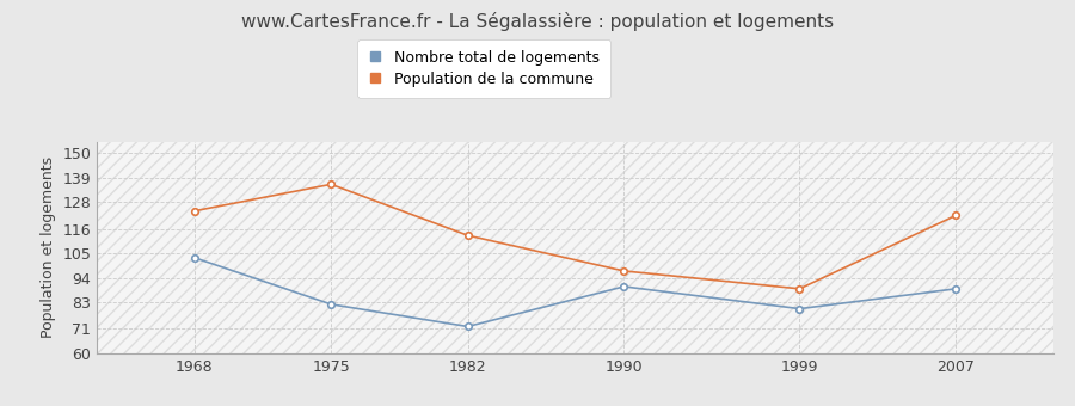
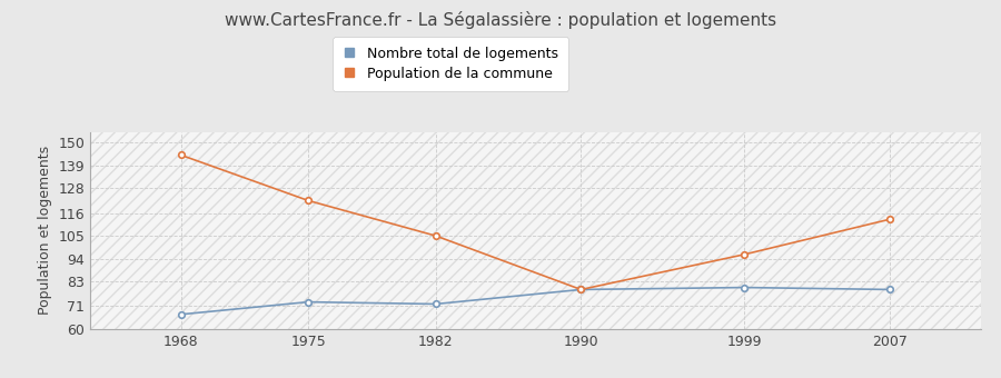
Nombre total de logements/1968: 103 -> 67
Population de la commune/1968: 124 -> 144
Nombre total de logements/1975: 82 -> 73
Population de la commune/1975: 136 -> 122
Population de la commune/1982: 113 -> 105
Nombre total de logements/1990: 90 -> 79
Population de la commune/1990: 97 -> 79
Population de la commune/1999: 89 -> 96
Nombre total de logements/2007: 89 -> 79
Population de la commune/2007: 122 -> 113
